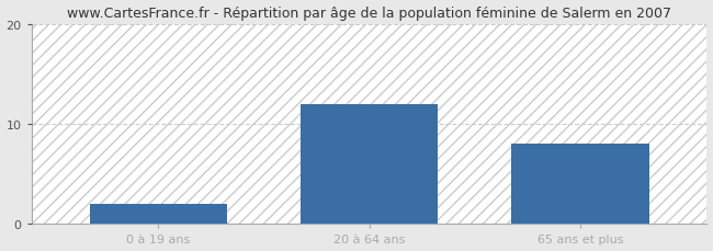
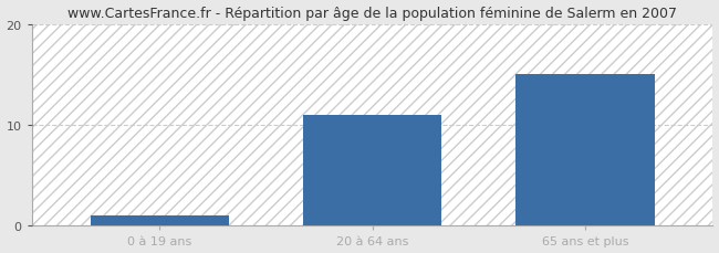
0 à 19 ans: 2 -> 1
20 à 64 ans: 12 -> 11
65 ans et plus: 8 -> 15
